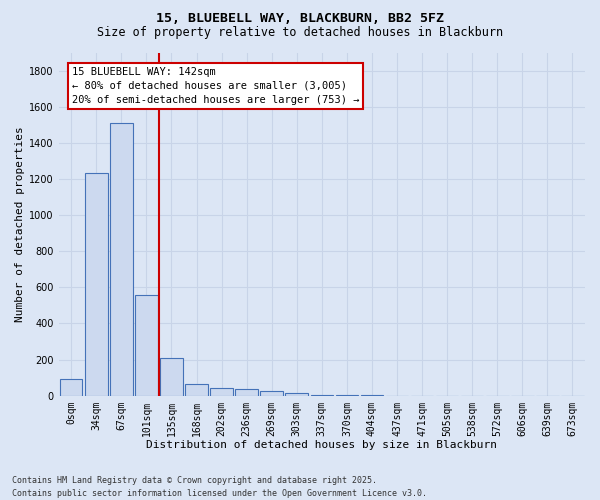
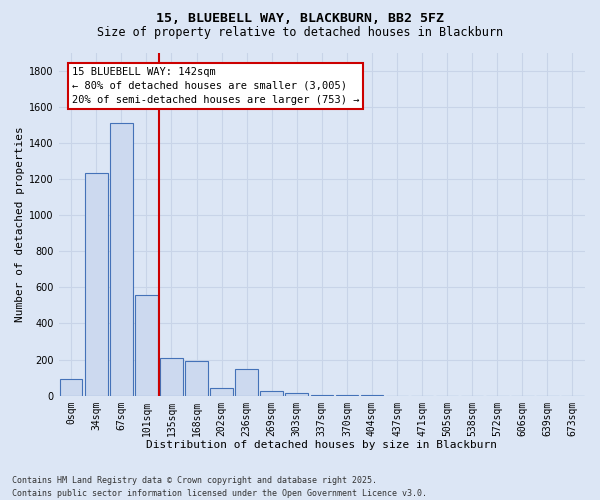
168sqm: 60 -> 190
236sqm: 40 -> 150
